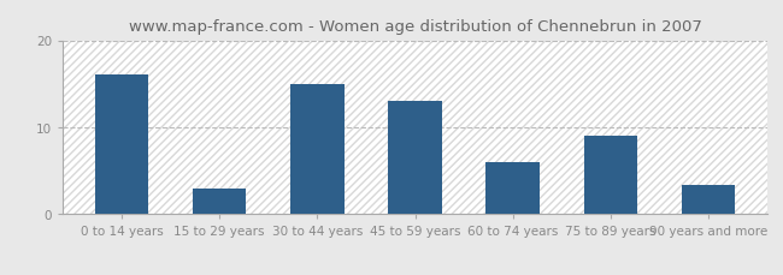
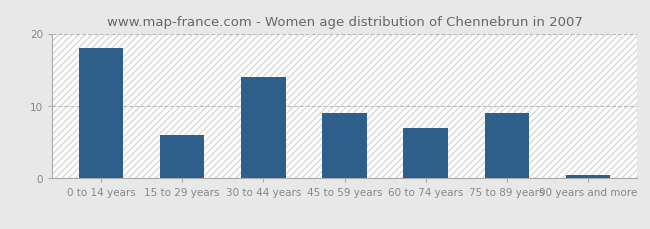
0 to 14 years: 16.0 -> 18.0
15 to 29 years: 3.0 -> 6.0
30 to 44 years: 15.0 -> 14.0
45 to 59 years: 13.0 -> 9.0
60 to 74 years: 6.0 -> 7.0
90 years and more: 3.4 -> 0.5
